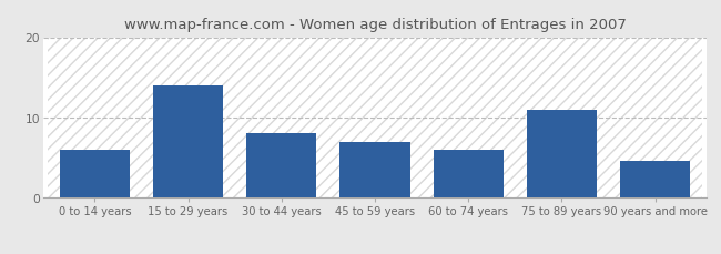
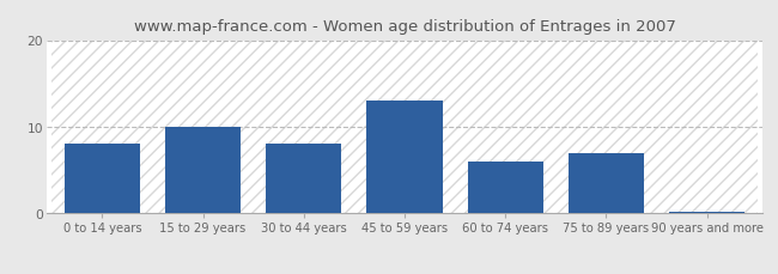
0 to 14 years: 6.0 -> 8.0
15 to 29 years: 14.0 -> 10.0
45 to 59 years: 7.0 -> 13.0
75 to 89 years: 11.0 -> 7.0
90 years and more: 4.6 -> 0.2
